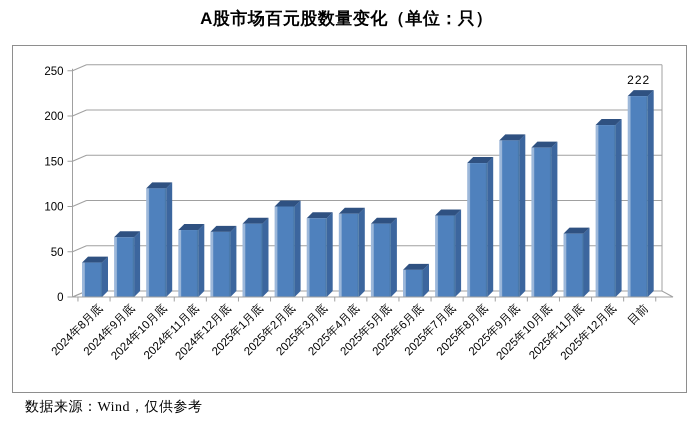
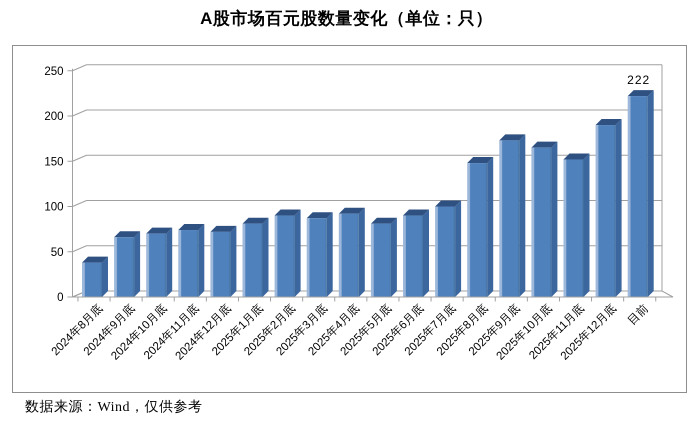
2024年10月底: 120 -> 70
2025年2月底: 100 -> 90
2025年6月底: 30 -> 90
2025年7月底: 90 -> 100
2025年11月底: 70 -> 150
